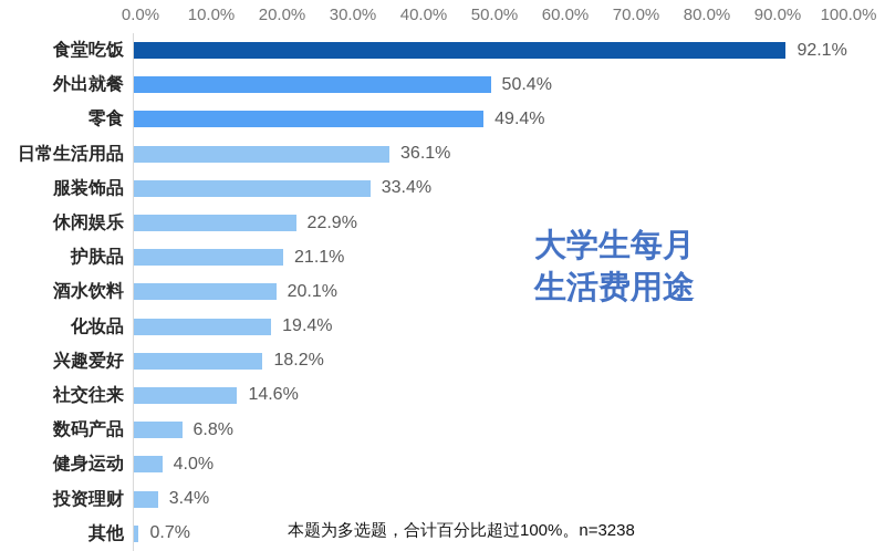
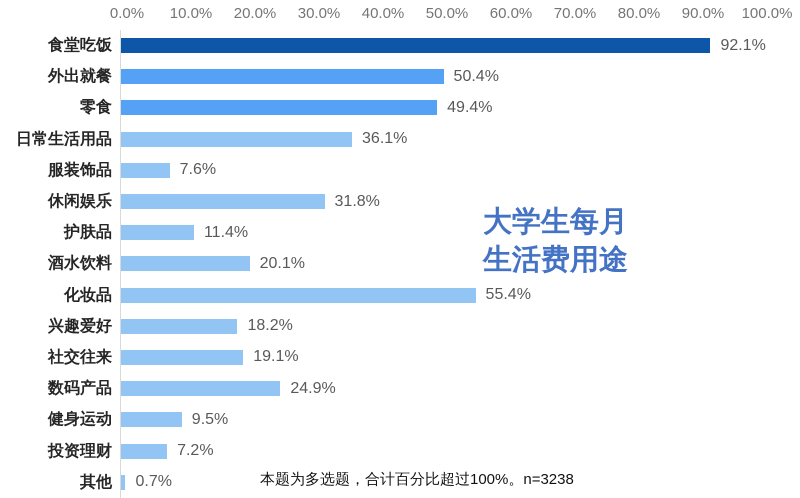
服装饰品: 33.4% -> 7.6%
休闲娱乐: 22.9% -> 31.8%
护肤品: 21.1% -> 11.4%
化妆品: 19.4% -> 55.4%
社交往来: 14.6% -> 19.1%
数码产品: 6.8% -> 24.9%
健身运动: 4.0% -> 9.5%
投资理财: 3.4% -> 7.2%
